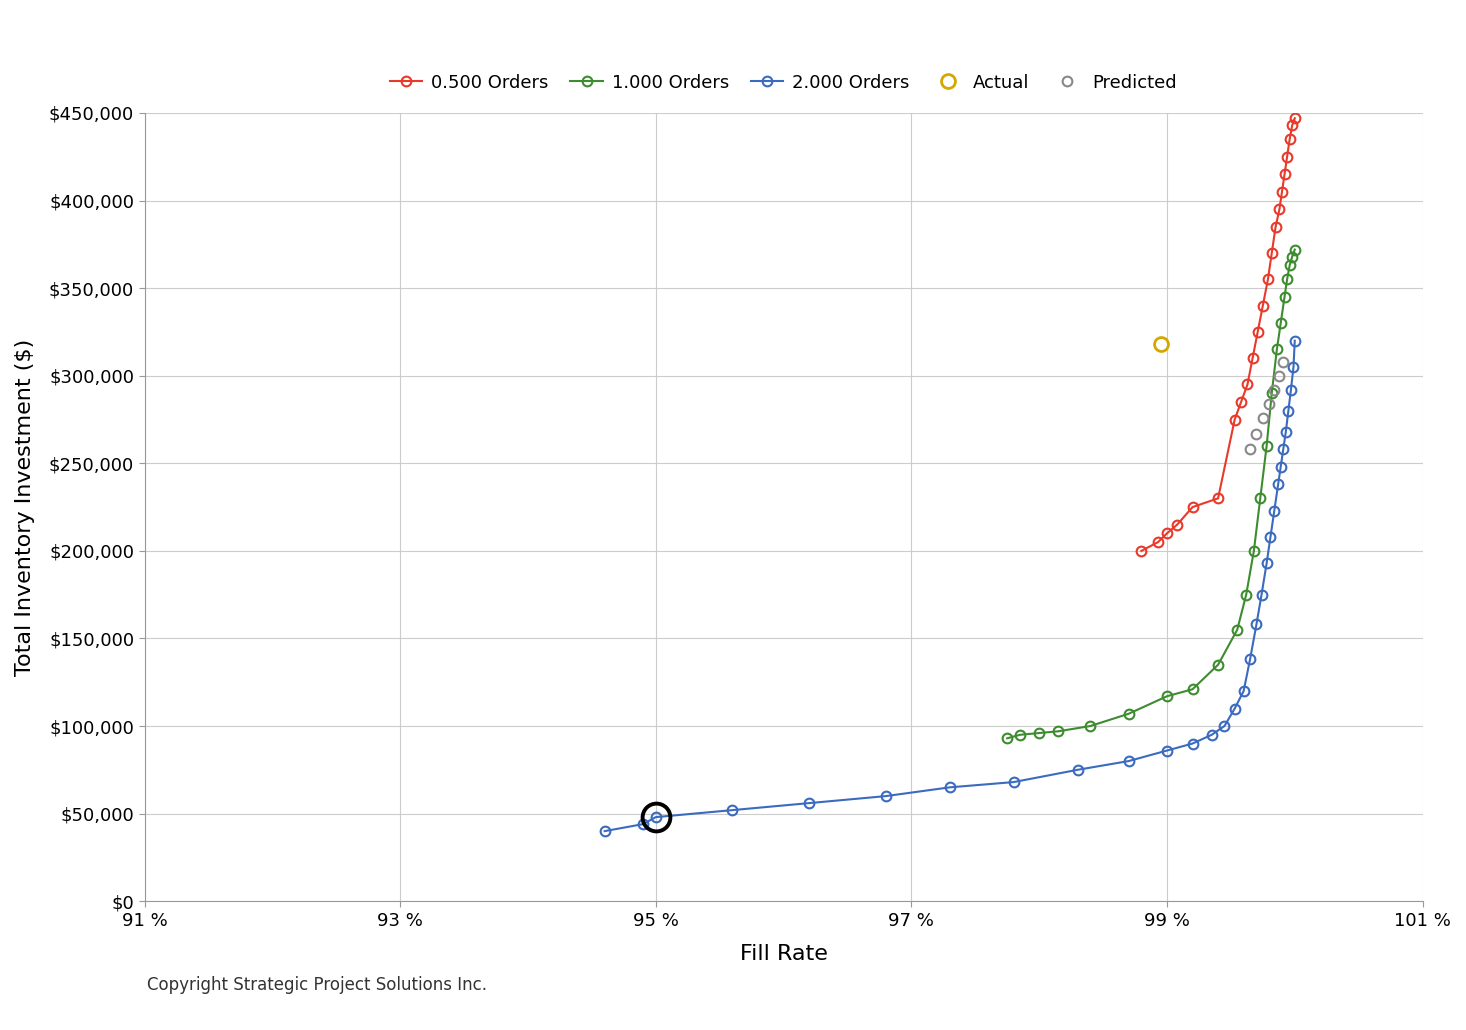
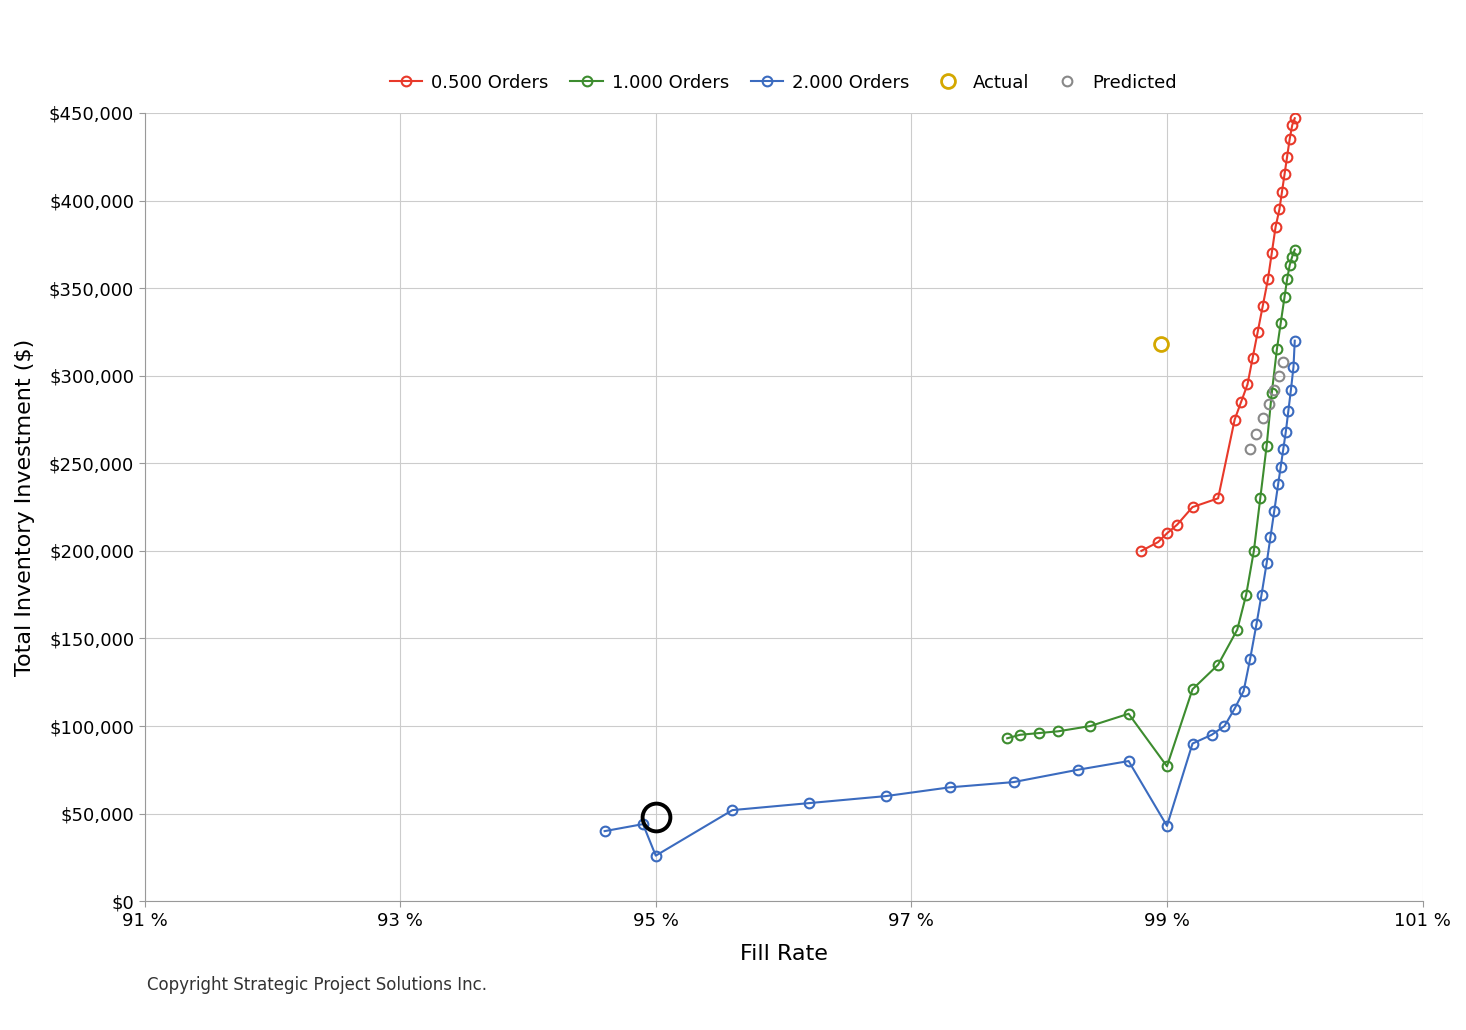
2.000 Orders/95 %: $48,000 -> $26,000
1.000 Orders/99 %: $117,000 -> $77,000
2.000 Orders/99 %: $86,000 -> $43,000
